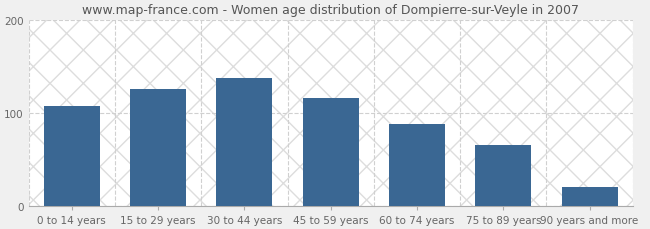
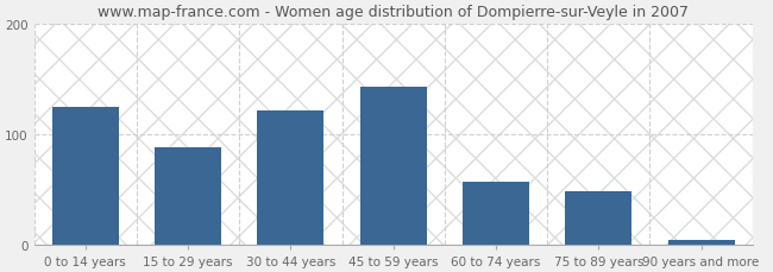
0 to 14 years: 108 -> 125
15 to 29 years: 126 -> 88
30 to 44 years: 138 -> 122
45 to 59 years: 116 -> 143
60 to 74 years: 88 -> 57
75 to 89 years: 66 -> 48
90 years and more: 20 -> 4
